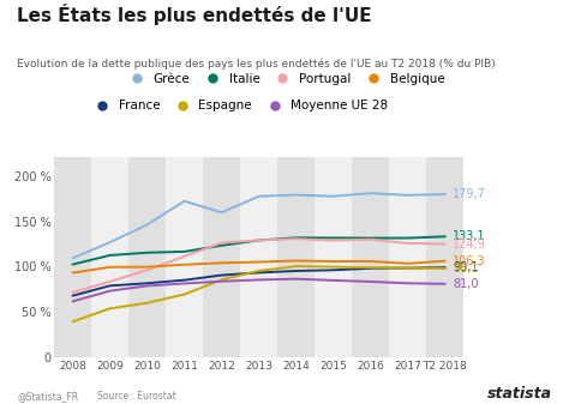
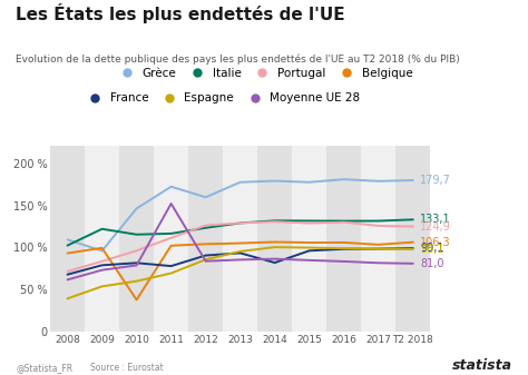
Grèce/2009: 127 % -> 96 %
Italie/2009: 112 % -> 122 %
Belgique/2010: 100 % -> 38 %
France/2011: 85 % -> 78 %
Moyenne UE 28/2011: 82 % -> 152 %
France/2014: 95 % -> 82 %
